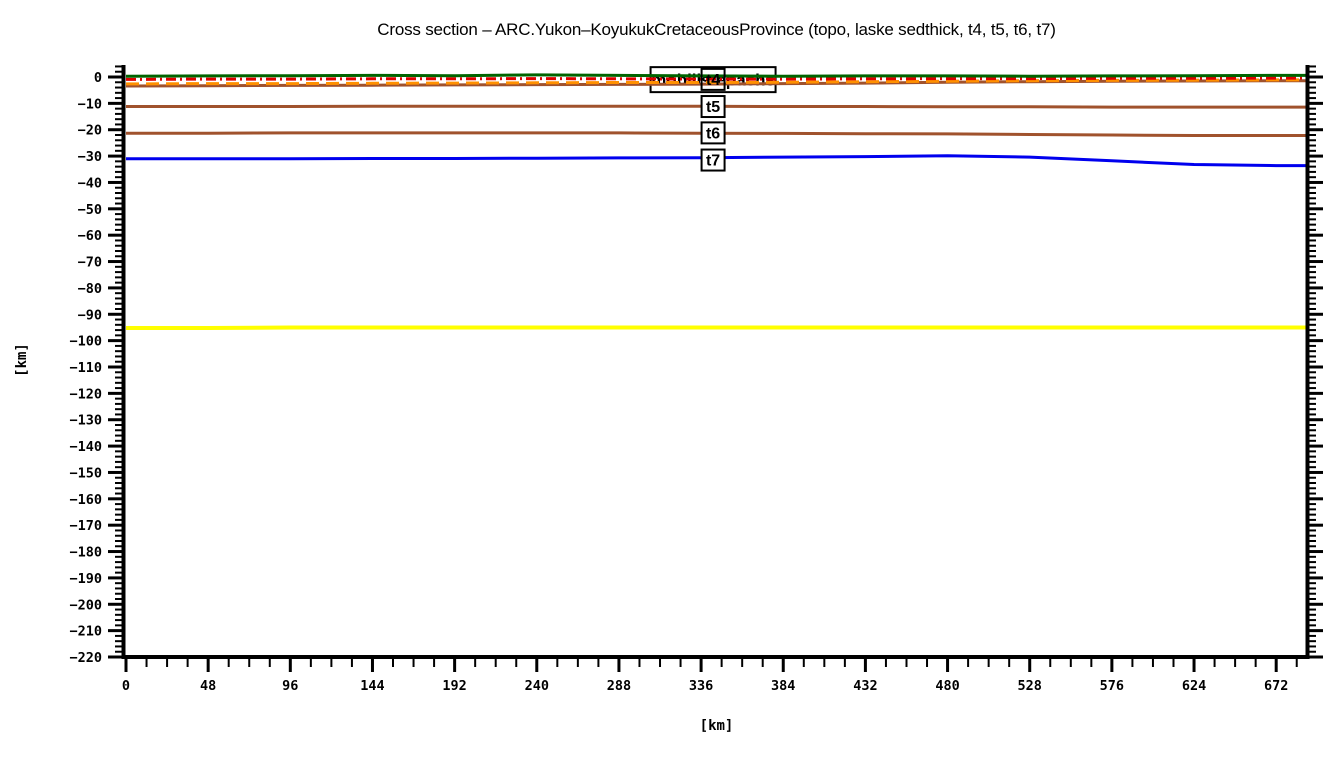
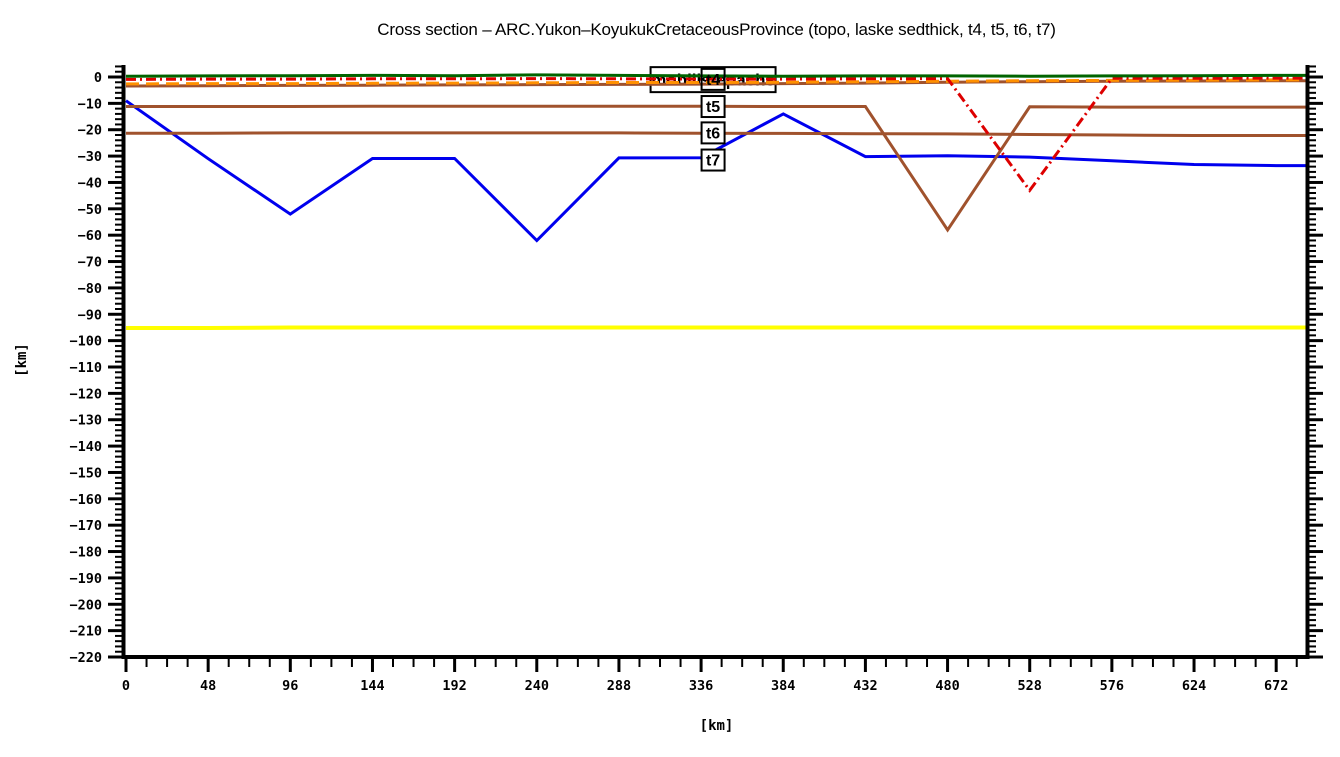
t7/0: -31 -> -9
t7/96: -31 -> -52
t7/240: -31 -> -62
t7/384: -30 -> -14
t5/480: -11 -> -58
mobilistepachs/528: -1 -> -43
